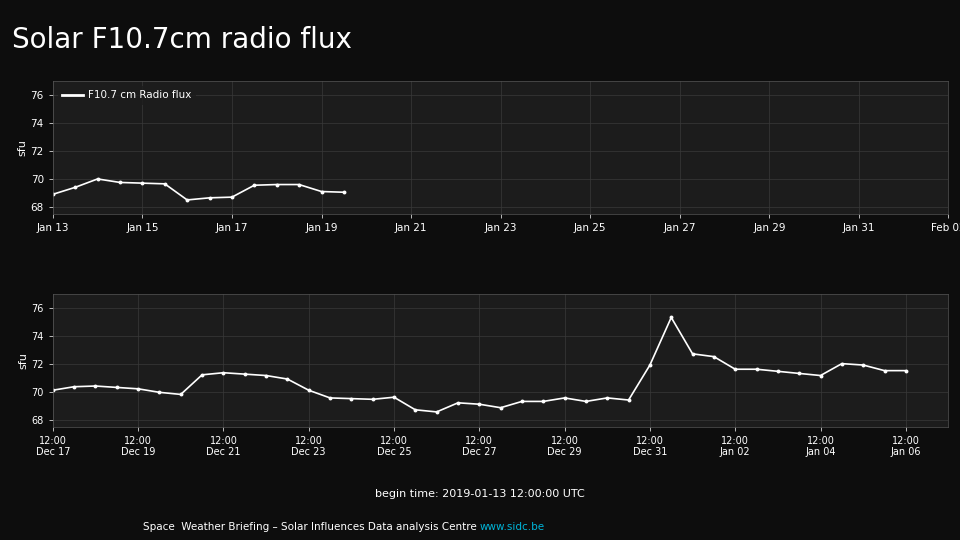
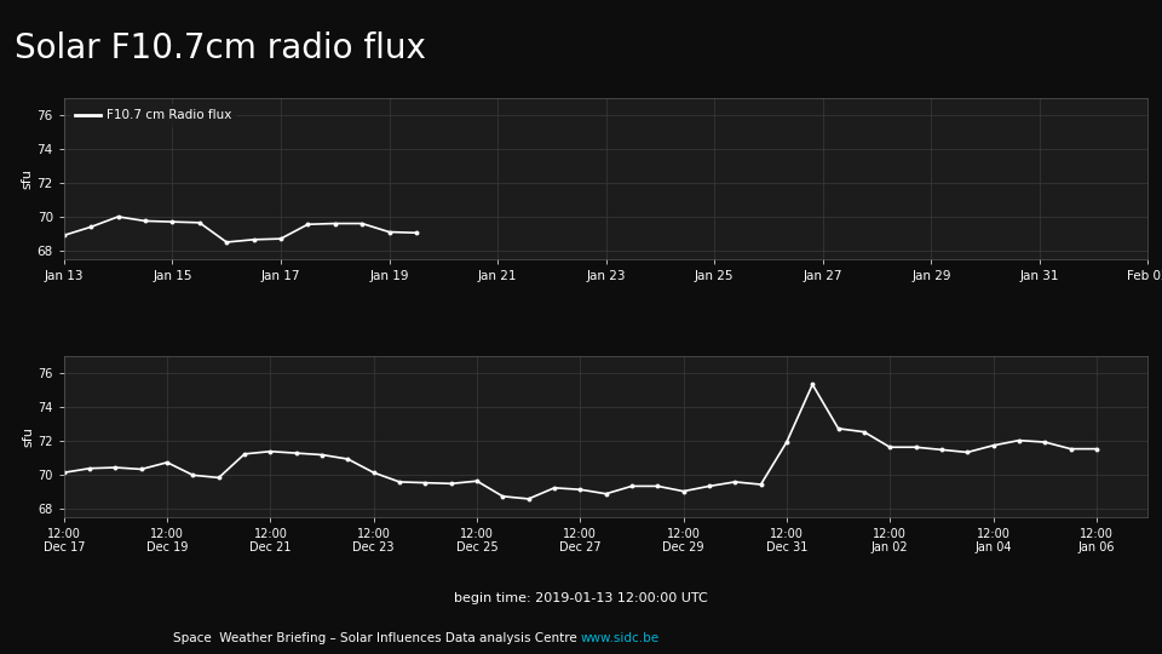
12:00 Dec 19: 70.2 -> 70.7
12:00 Dec 29: 69.5 -> 69.0
12:00 Jan 04: 71.2 -> 71.7
